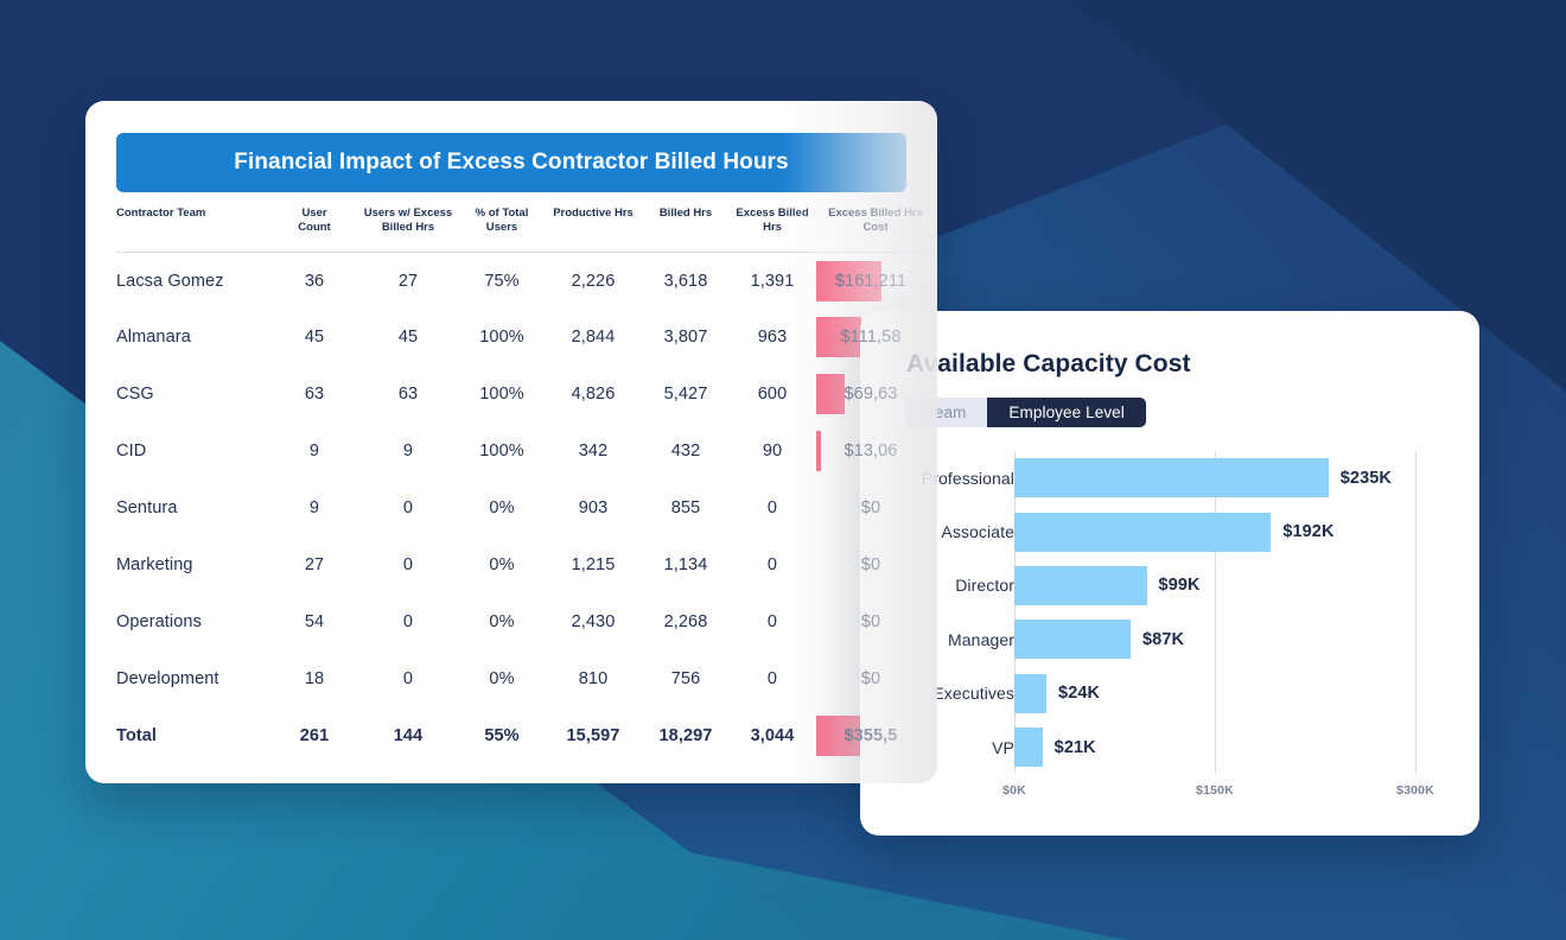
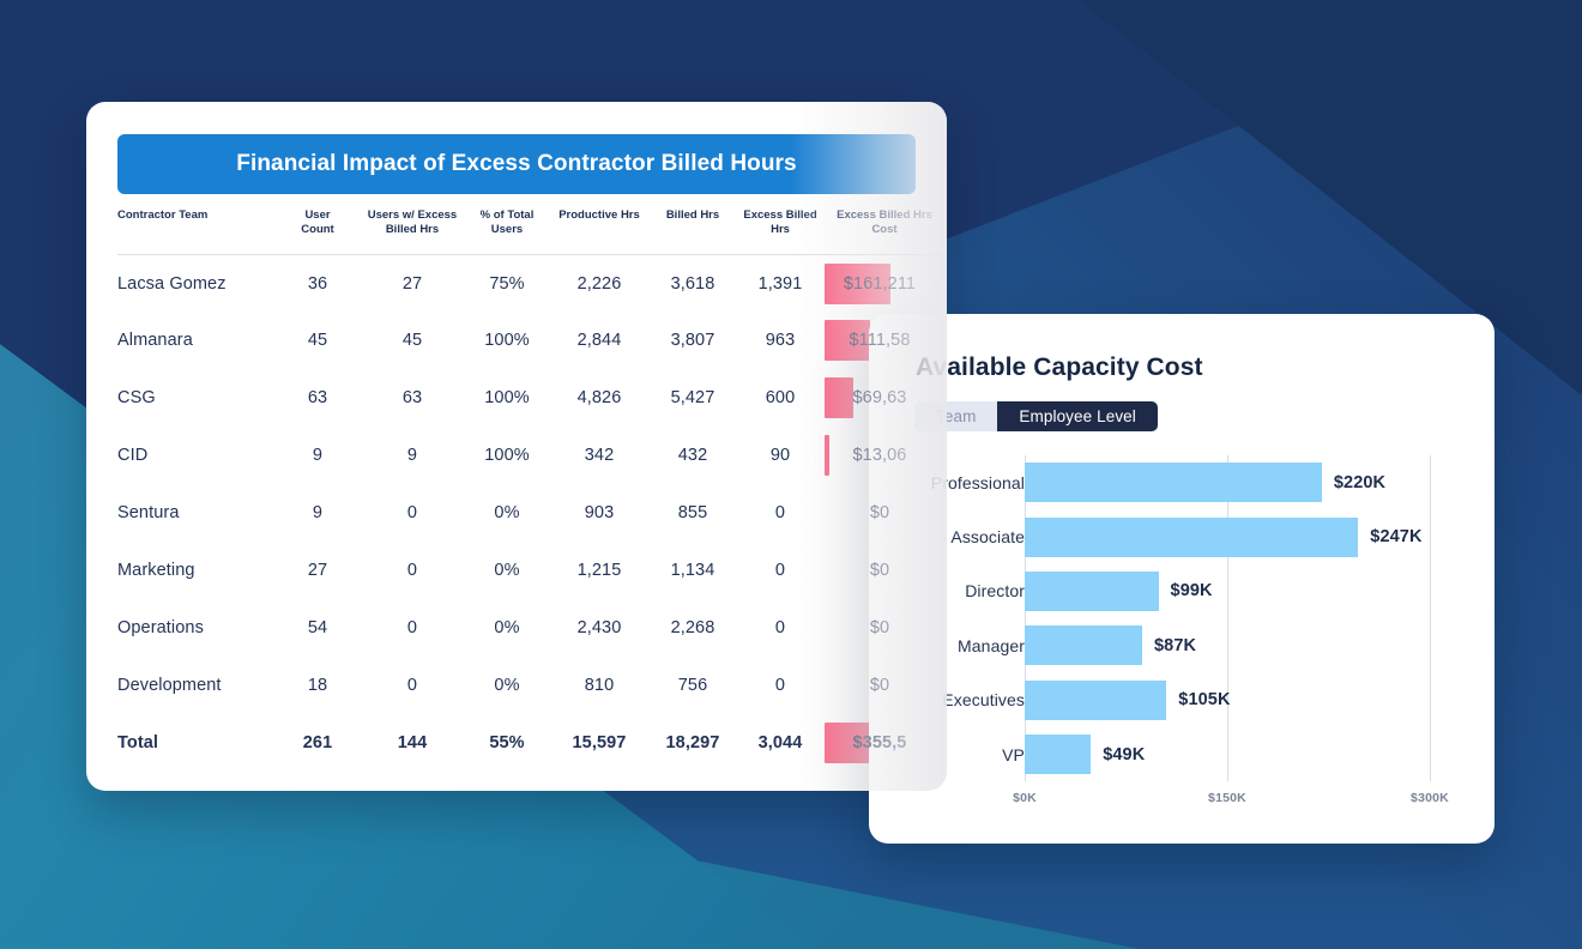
Professional: $235K -> $220K
Associate: $192K -> $247K
Executives: $24K -> $105K
VP: $21K -> $49K
